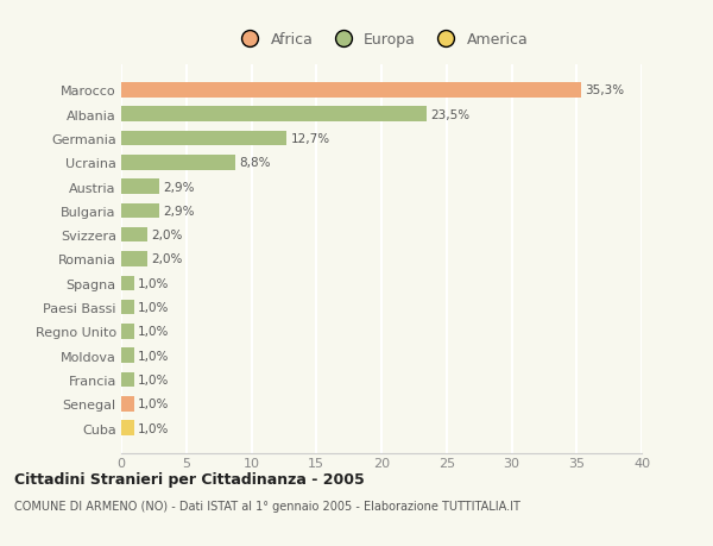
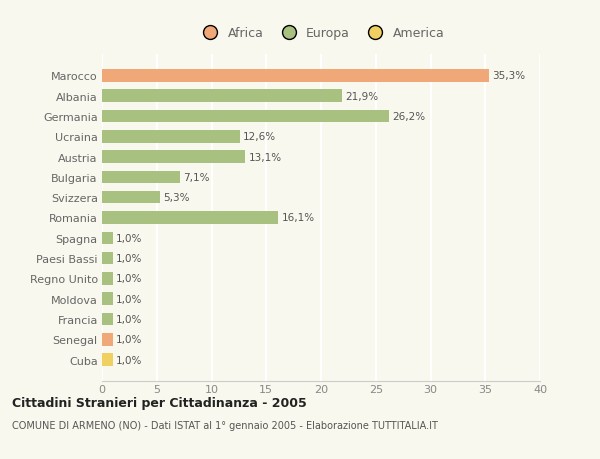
Albania: 23,5% -> 21,9%
Germania: 12,7% -> 26,2%
Ucraina: 8,8% -> 12,6%
Austria: 2,9% -> 13,1%
Bulgaria: 2,9% -> 7,1%
Svizzera: 2,0% -> 5,3%
Romania: 2,0% -> 16,1%
